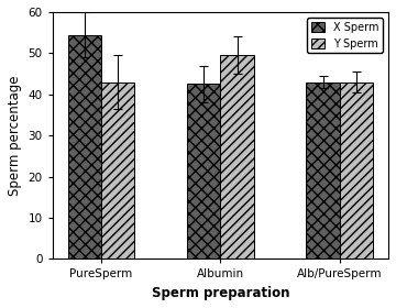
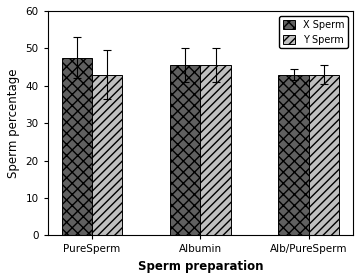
X Sperm/PureSperm: 54.5 -> 47.5
X Sperm/Albumin: 42.5 -> 45.5
Y Sperm/Albumin: 49.5 -> 45.5
